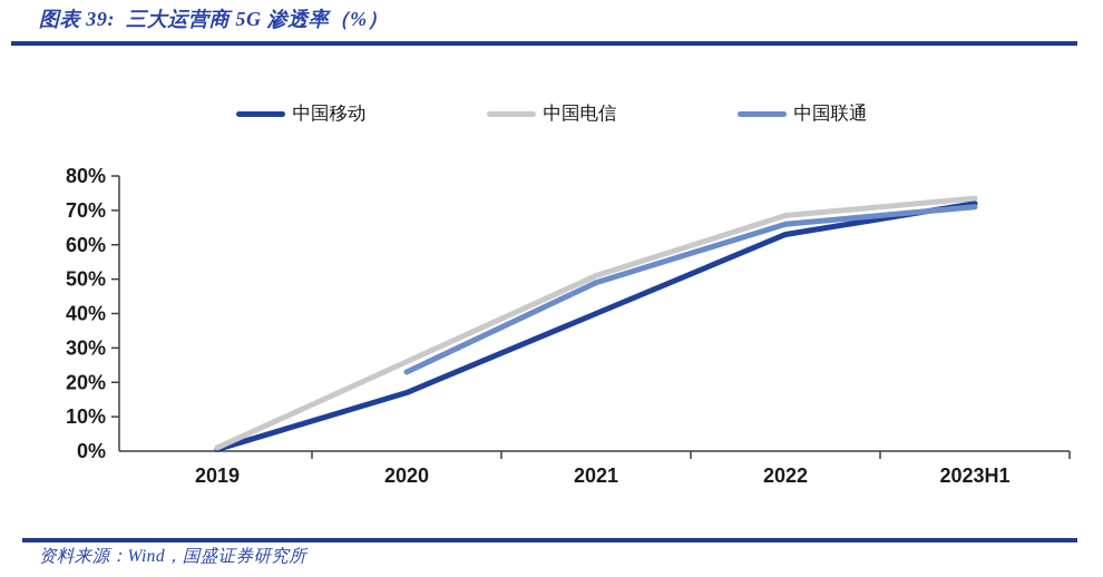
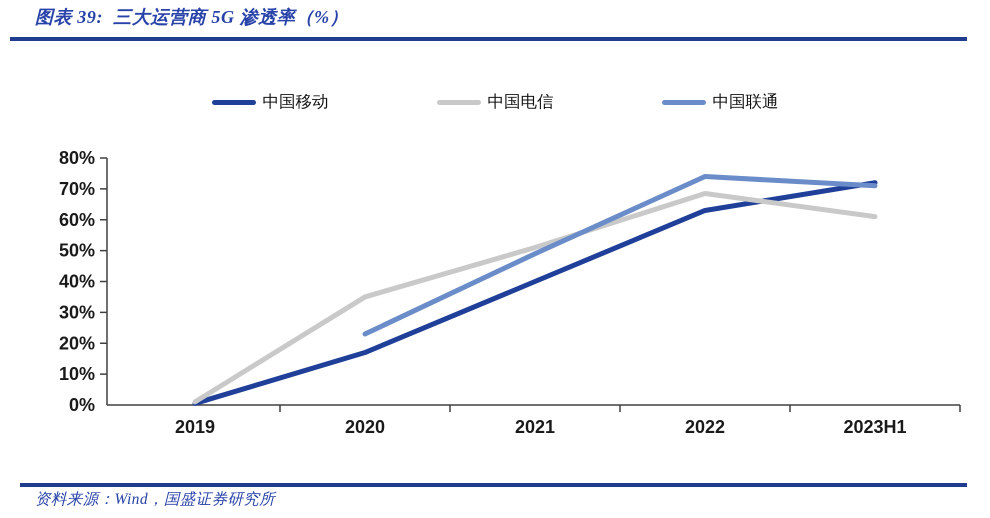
中国电信/2020: 26% -> 35%
中国联通/2022: 66% -> 74%
中国电信/2023H1: 74% -> 61%
